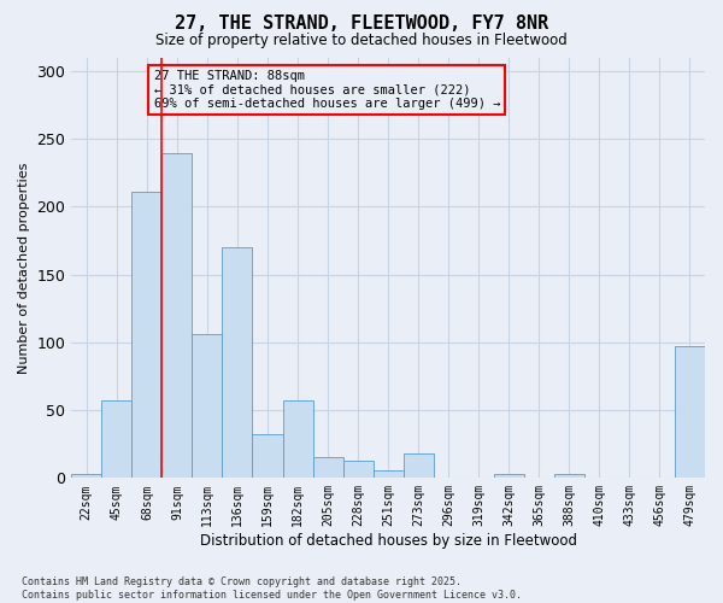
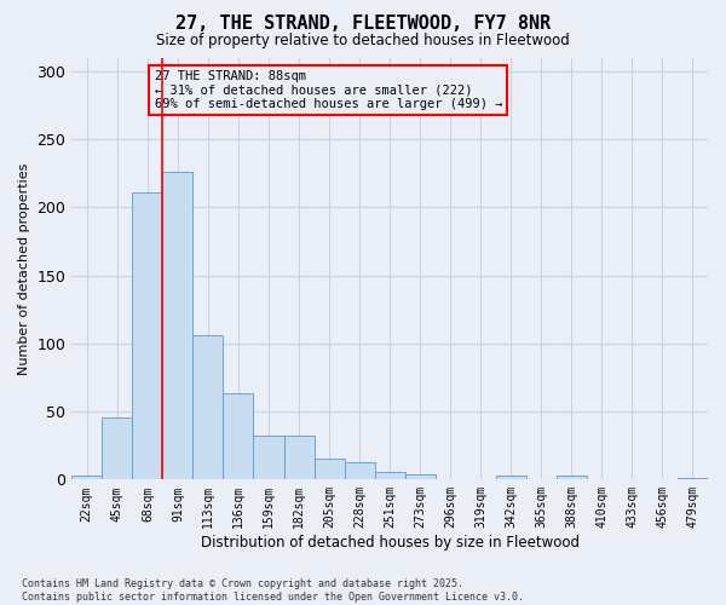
45sqm: 57 -> 46
91sqm: 239 -> 226
136sqm: 170 -> 63
182sqm: 57 -> 32
273sqm: 18 -> 4
479sqm: 97 -> 1
